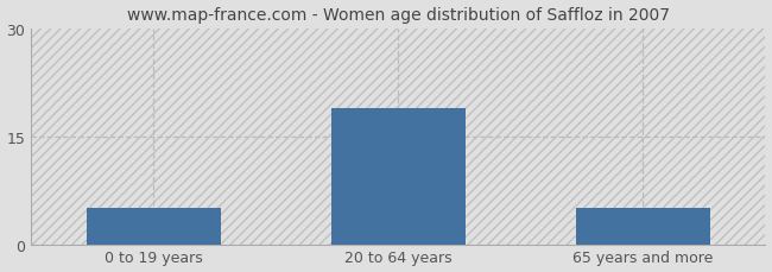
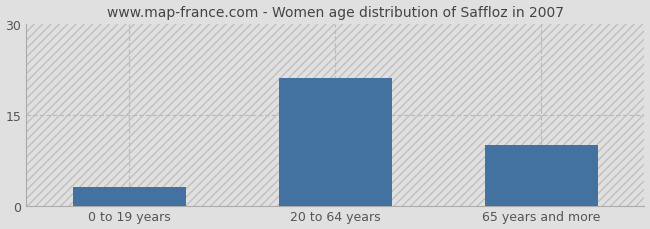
0 to 19 years: 5 -> 3
20 to 64 years: 19 -> 21
65 years and more: 5 -> 10
